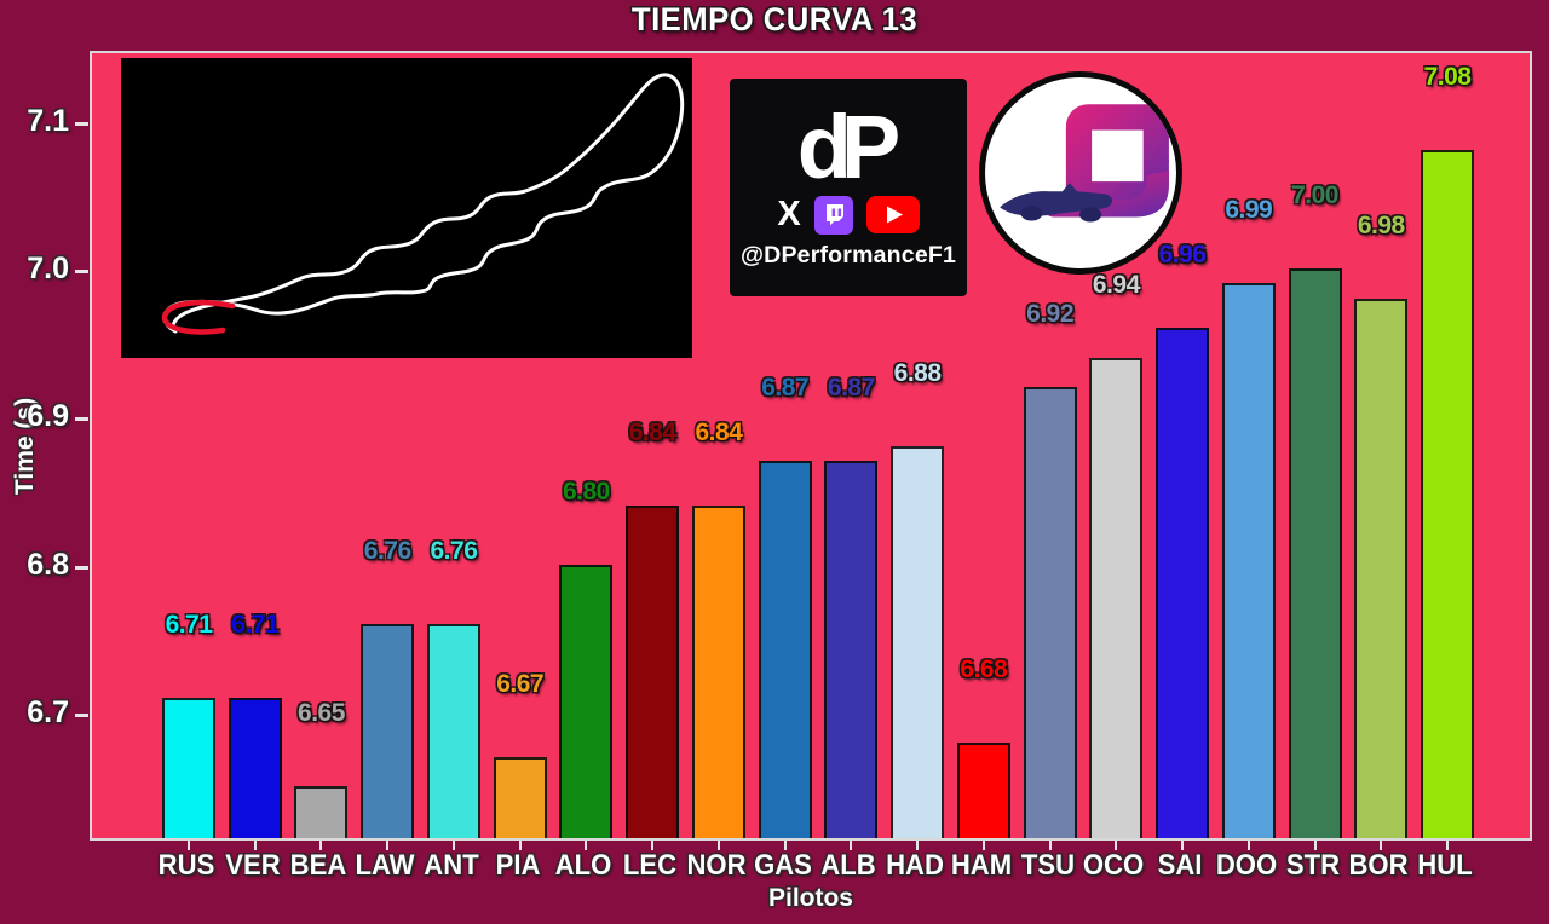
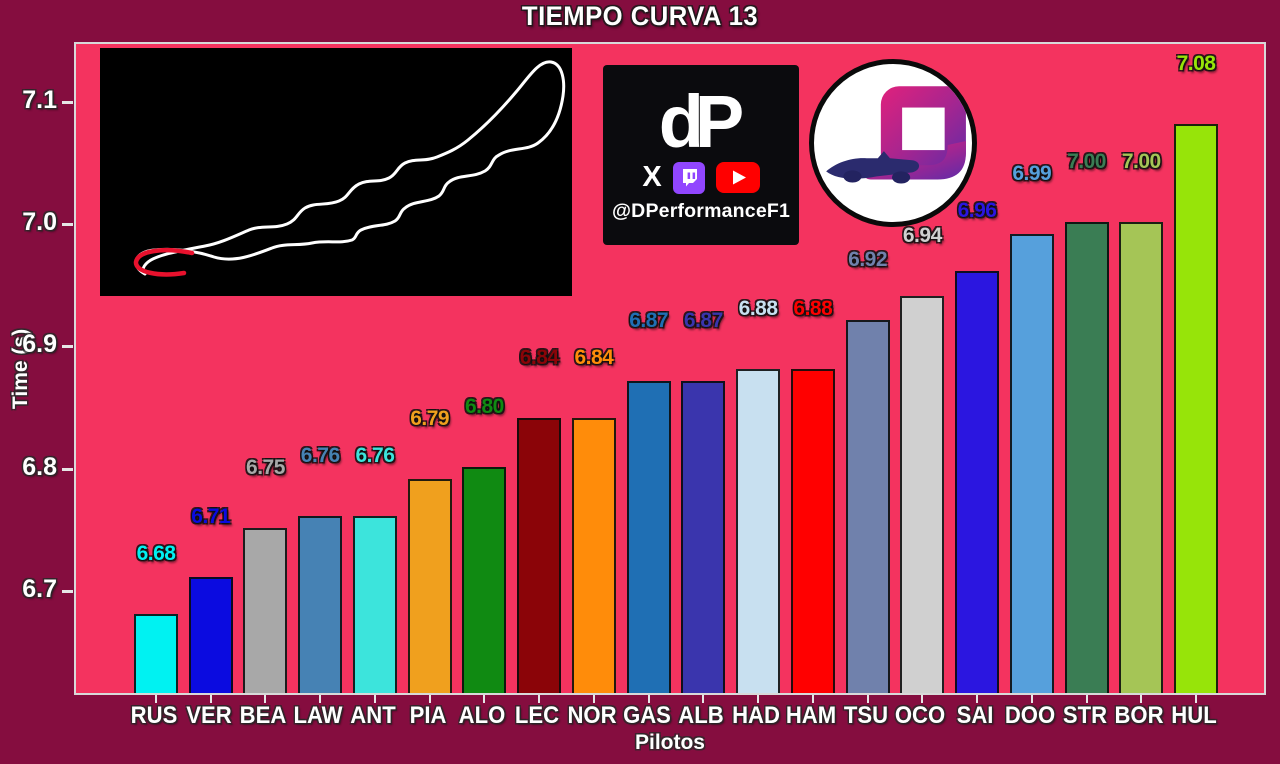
RUS: 6.71 -> 6.68
BEA: 6.65 -> 6.75
PIA: 6.67 -> 6.79
HAM: 6.68 -> 6.88
BOR: 6.98 -> 7.00
